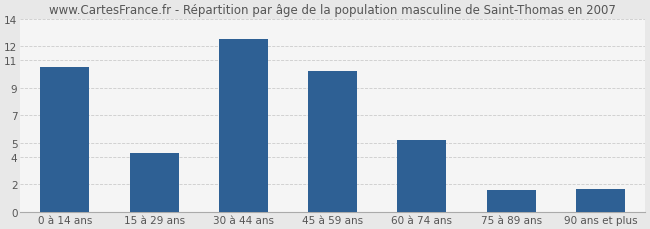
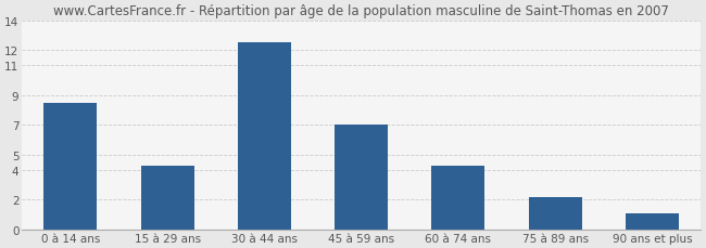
0 à 14 ans: 10.5 -> 8.5
45 à 59 ans: 10.2 -> 7.0
60 à 74 ans: 5.2 -> 4.3
75 à 89 ans: 1.6 -> 2.2
90 ans et plus: 1.7 -> 1.1
